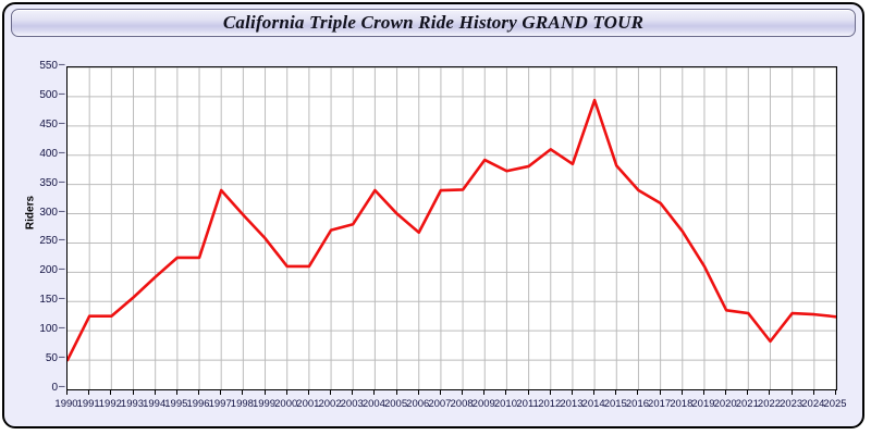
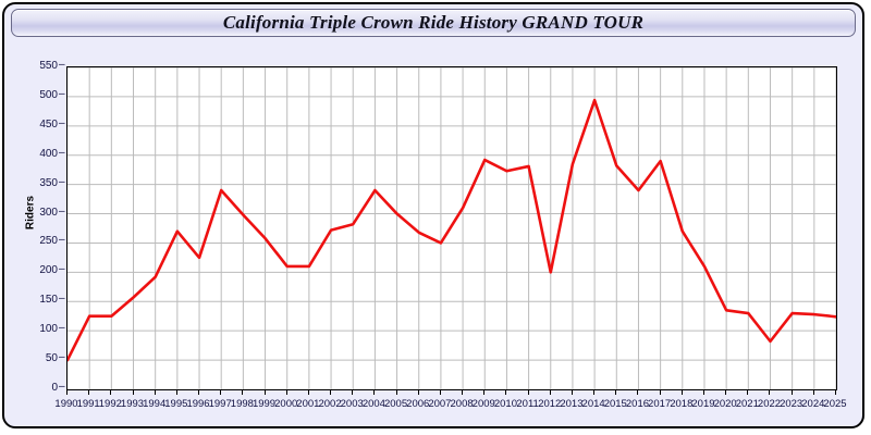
1995: 220 -> 270
2007: 340 -> 250
2008: 340 -> 310
2012: 410 -> 200
2017: 320 -> 390
